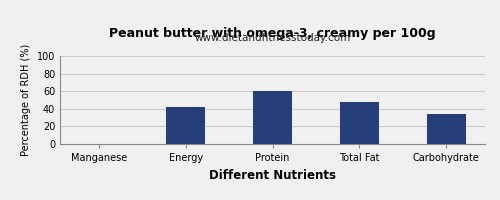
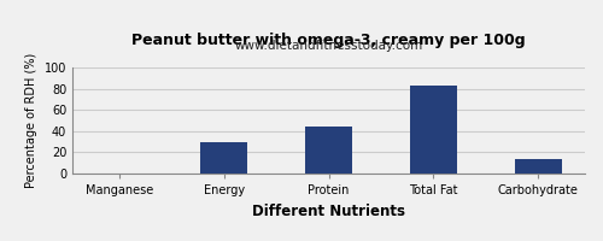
Energy: 42 -> 30
Protein: 60 -> 44
Total Fat: 48 -> 83
Carbohydrate: 34 -> 14
